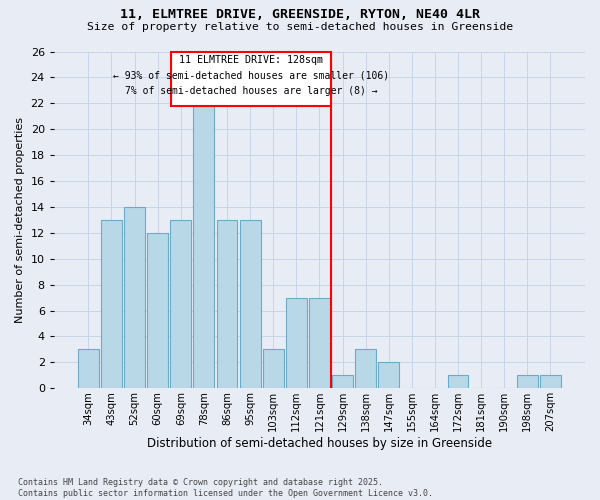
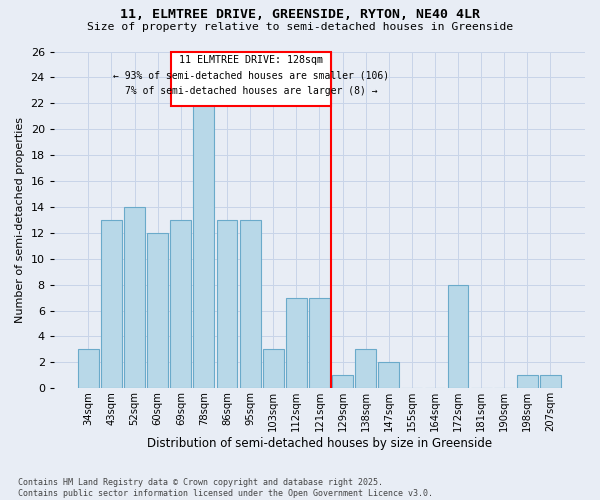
172sqm: 1 -> 8
